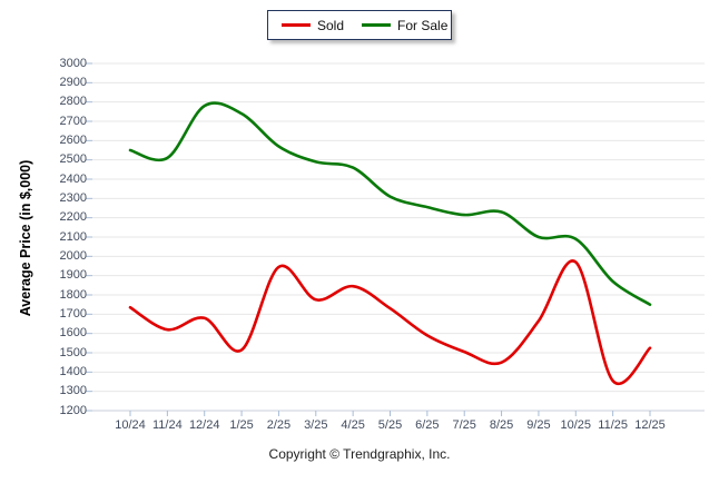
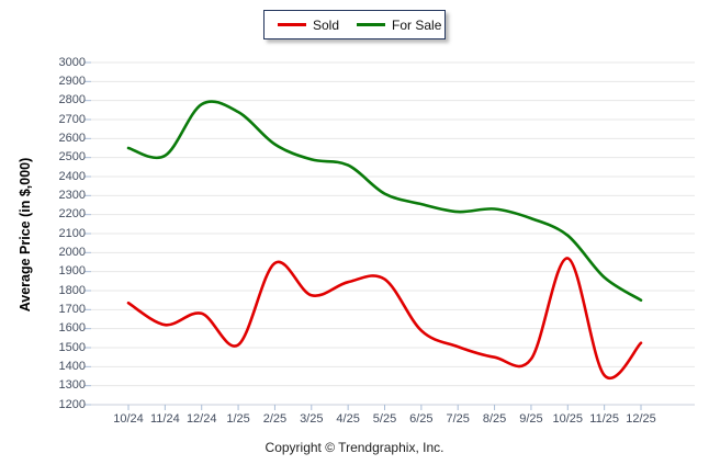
Sold/5/25: 1730 -> 1860
Sold/9/25: 1660 -> 1440
For Sale/9/25: 2100 -> 2180
